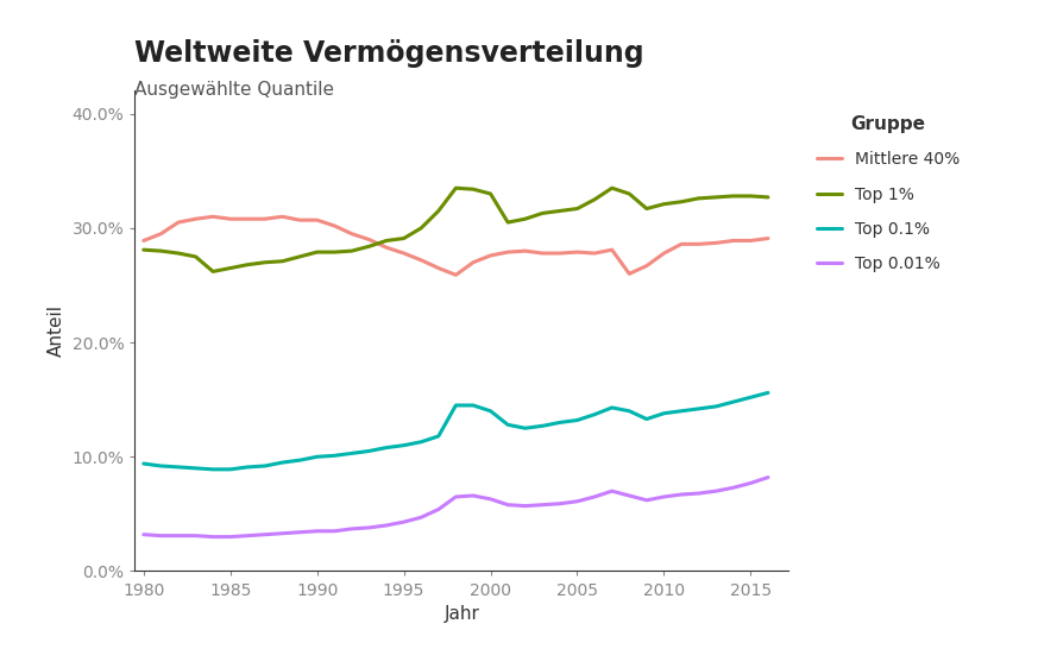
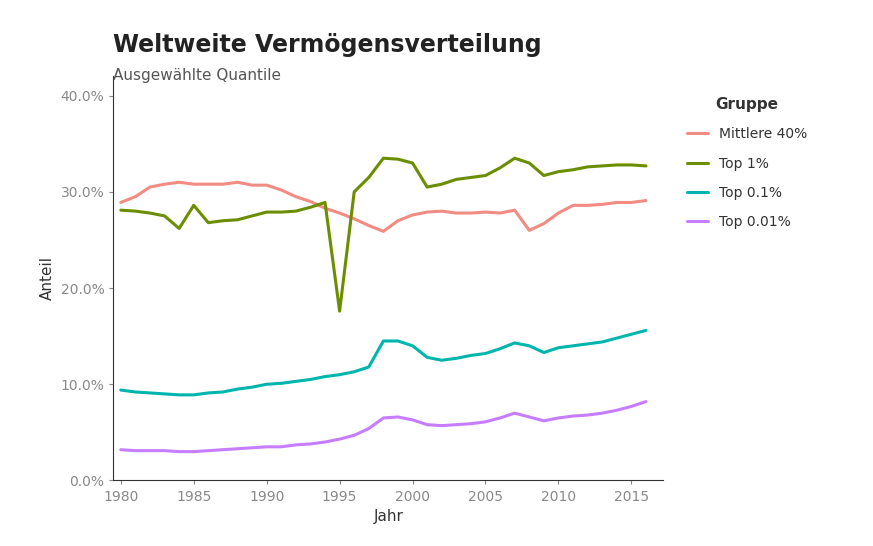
Top 1%/1985: 26.5% -> 28.6%
Top 1%/1995: 29.1% -> 17.6%
